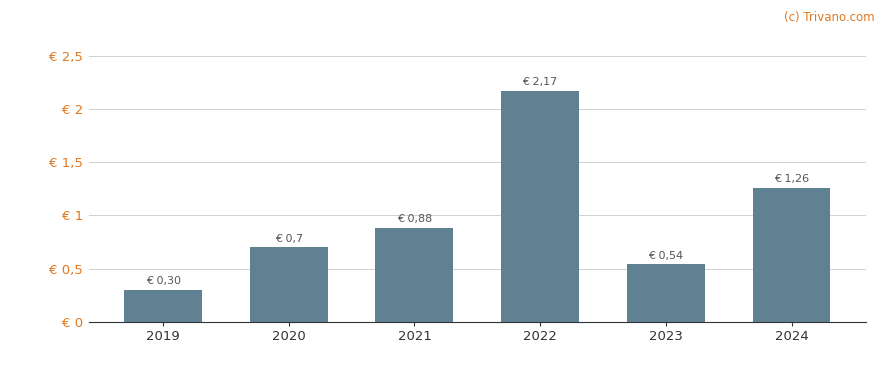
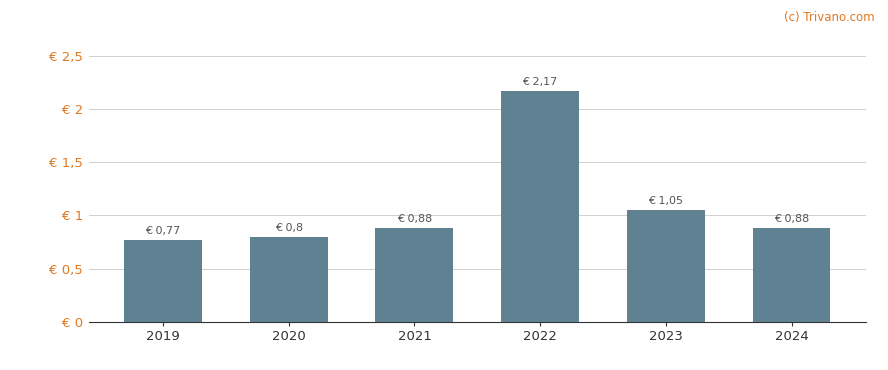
2019: 0,30 -> 0,77
2020: 0,7 -> 0,8
2023: 0,54 -> 1,05
2024: 1,26 -> 0,88
